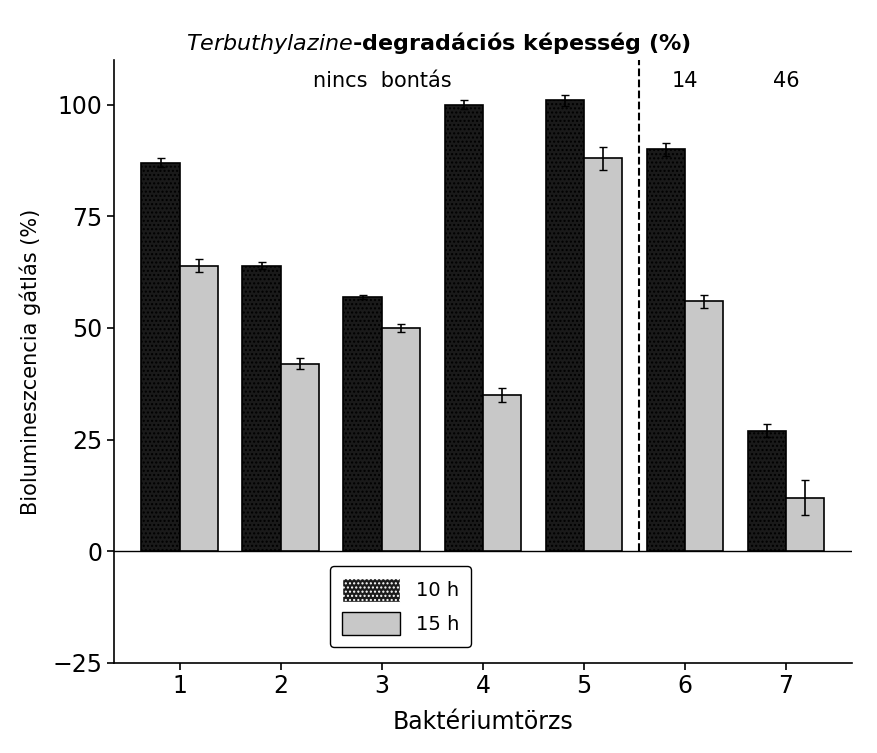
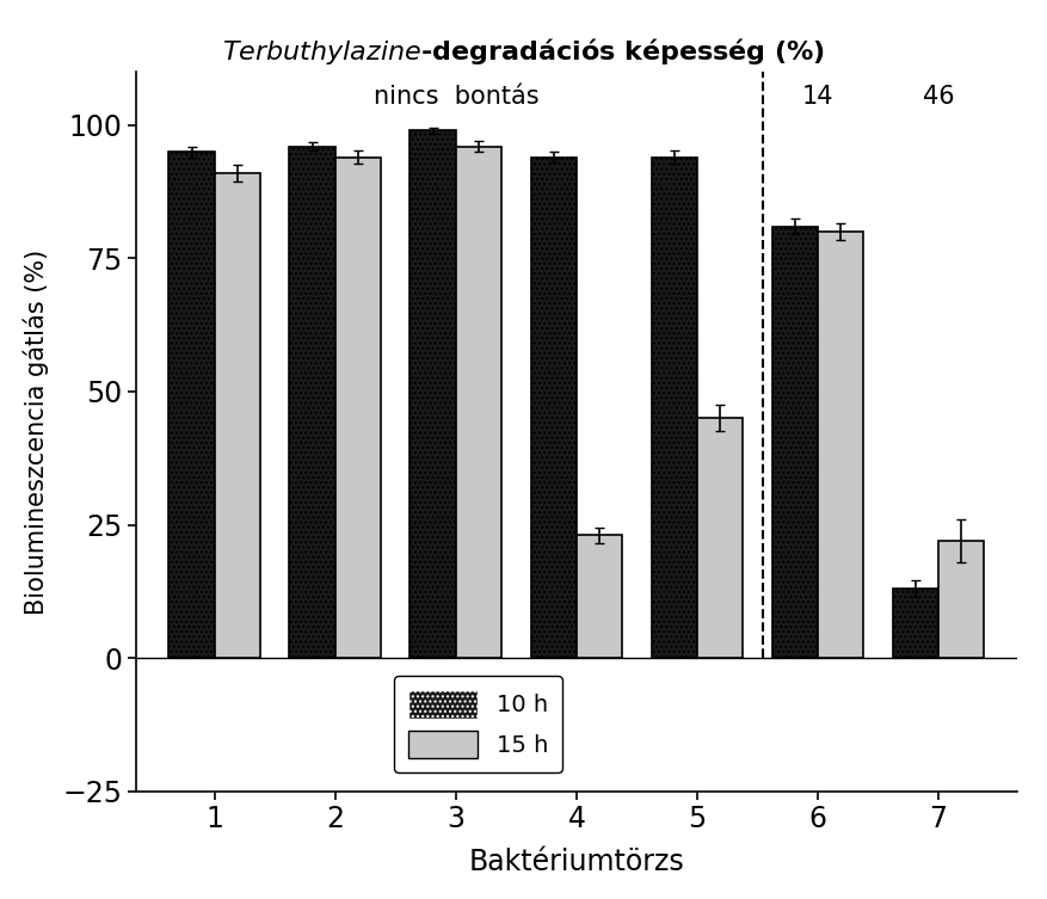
10 h/1: 87 -> 95
15 h/1: 64 -> 91
10 h/2: 64 -> 96
15 h/2: 42 -> 94
10 h/3: 57 -> 99
15 h/3: 50 -> 96
10 h/4: 100 -> 94
15 h/4: 35 -> 23
10 h/5: 101 -> 94
15 h/5: 88 -> 45
10 h/6: 90 -> 81
15 h/6: 56 -> 80
10 h/7: 27 -> 13
15 h/7: 12 -> 22
